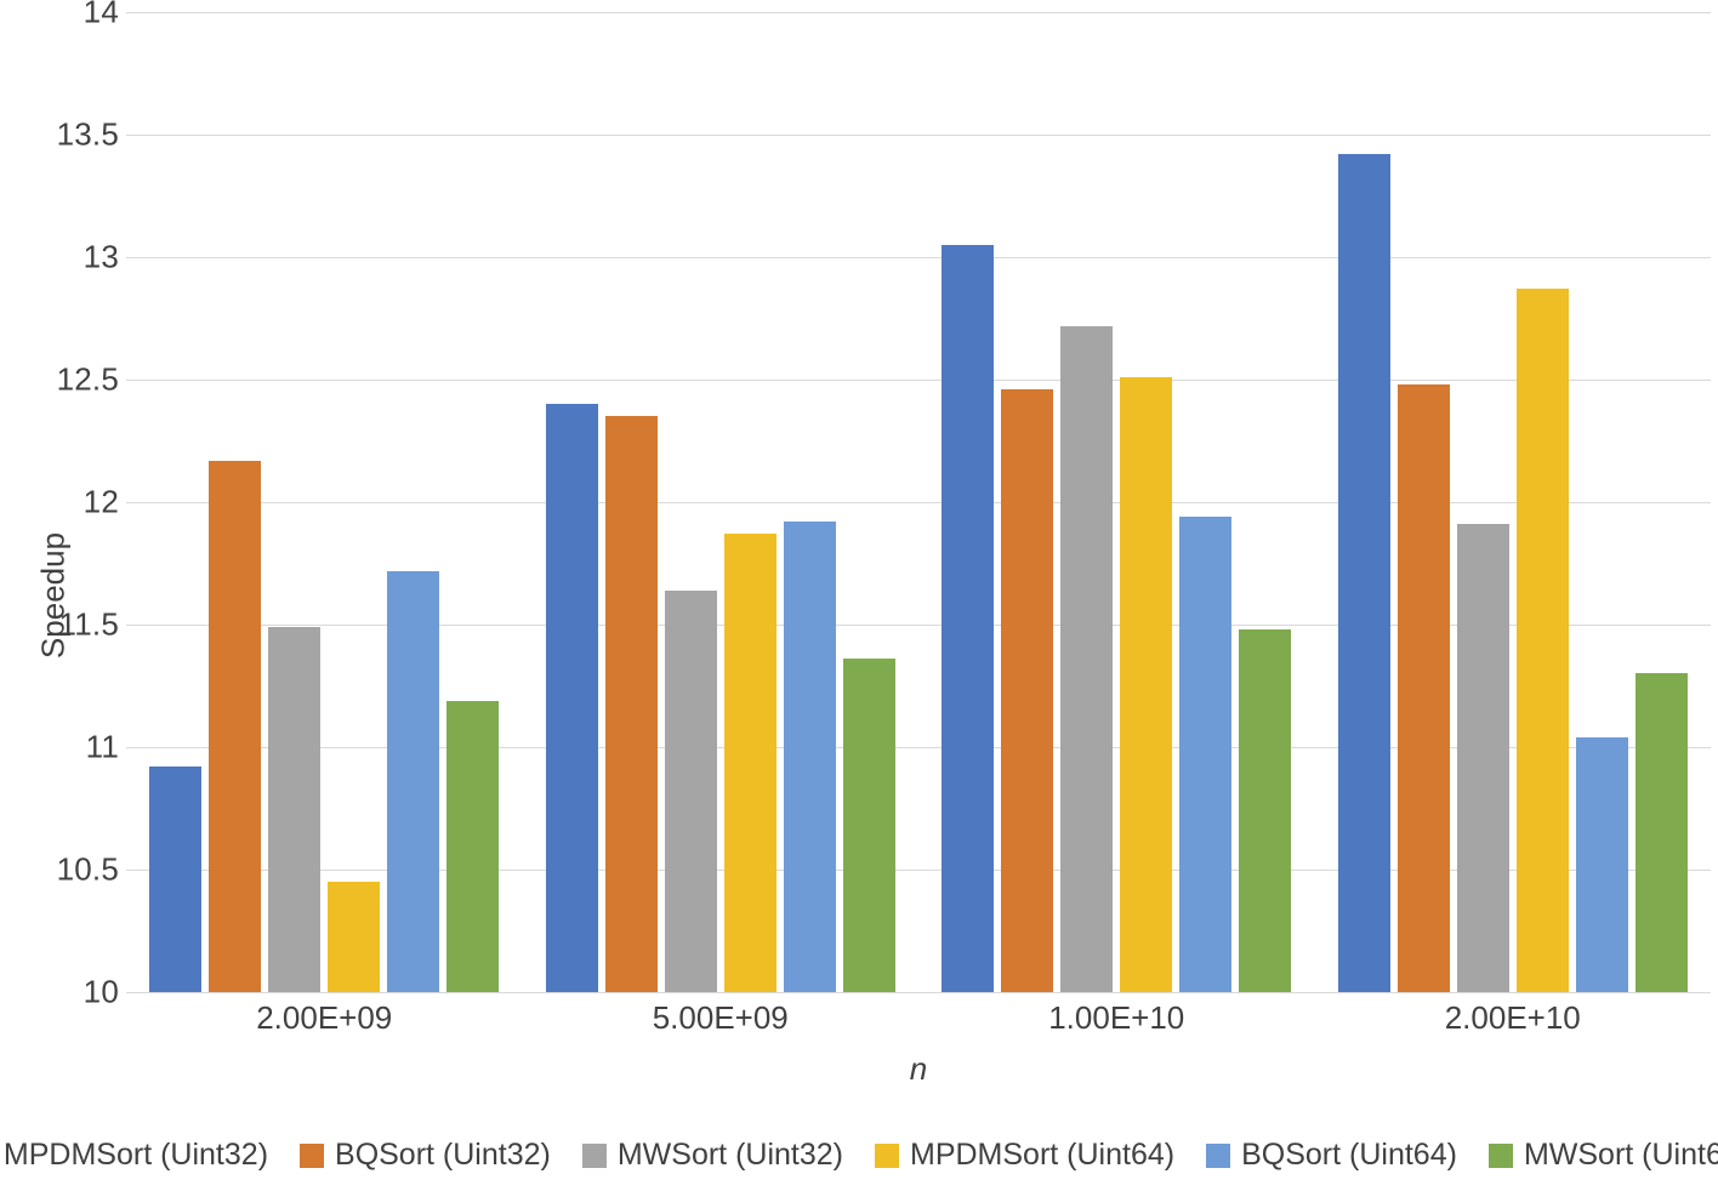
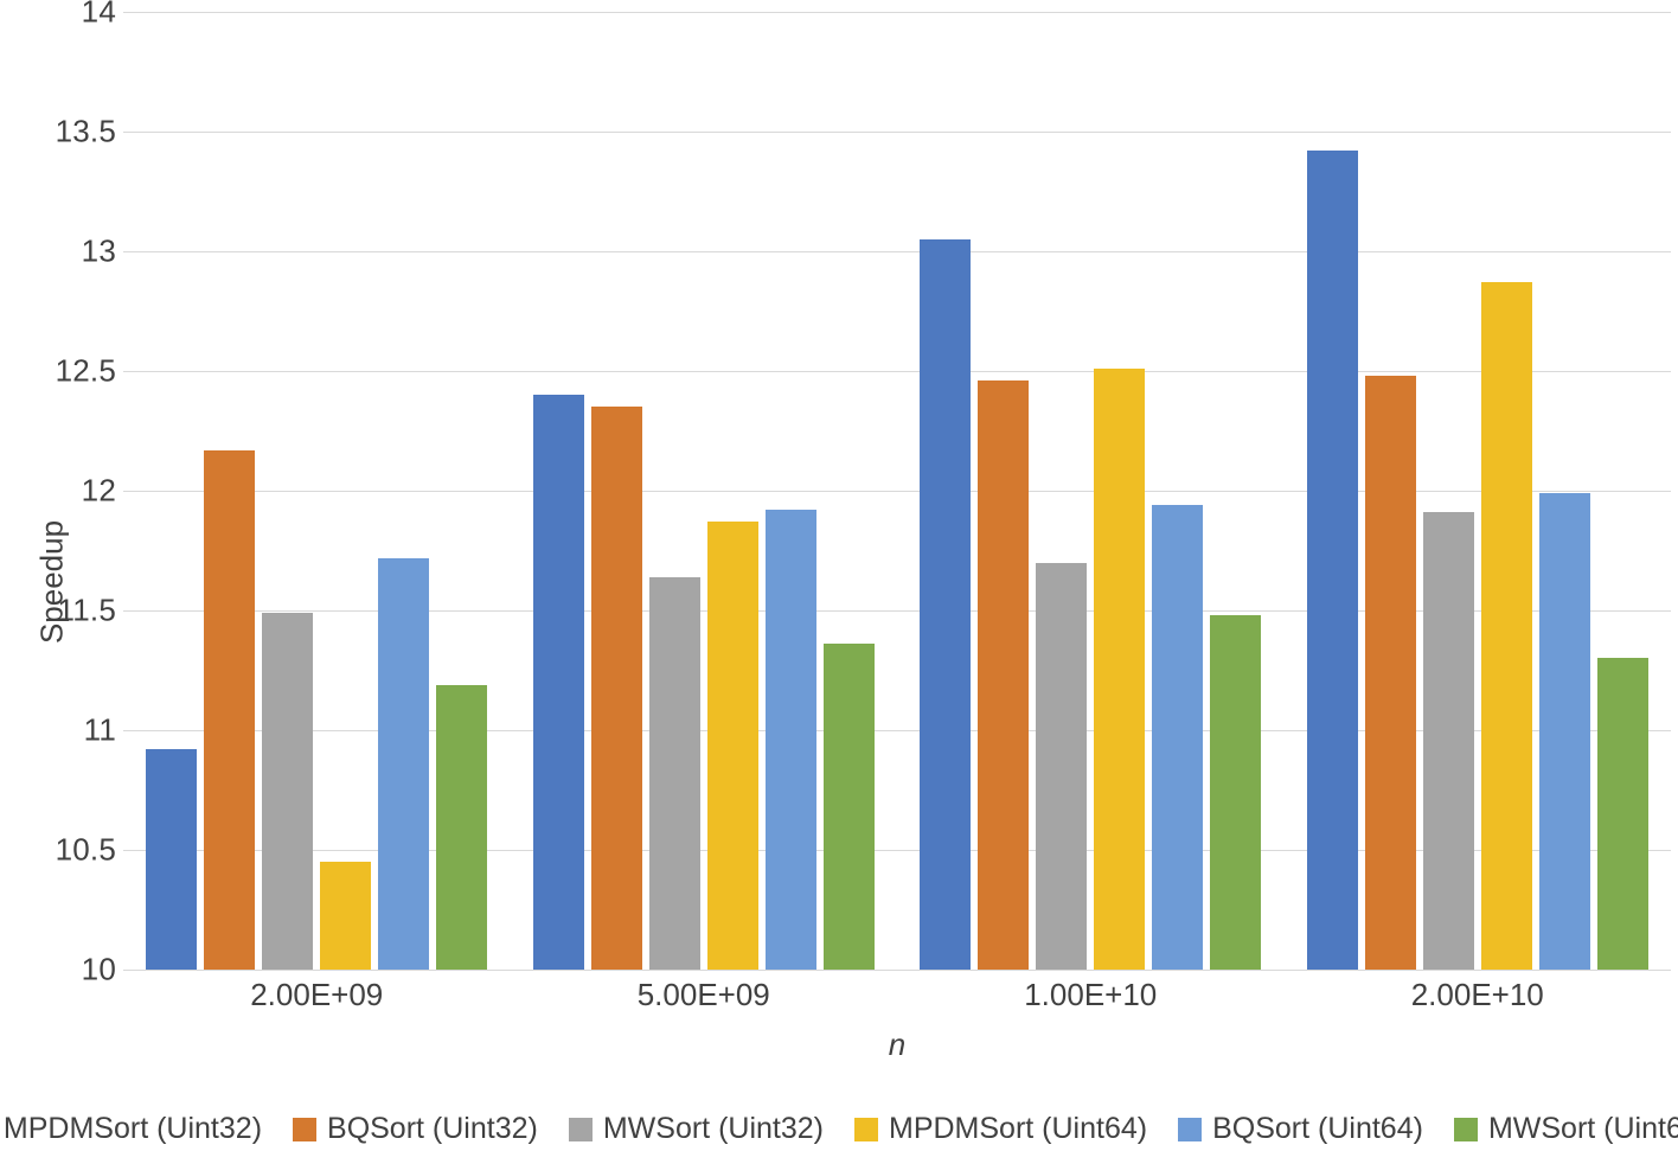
MWSort (Uint32)/1.00E+10: 12.72 -> 11.70
BQSort (Uint64)/2.00E+10: 11.04 -> 11.99
